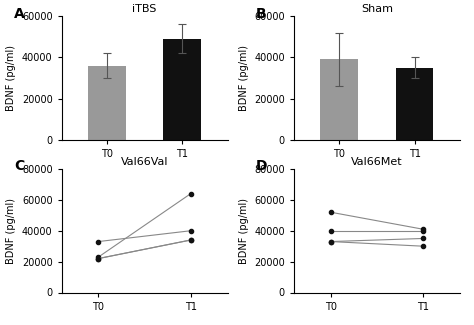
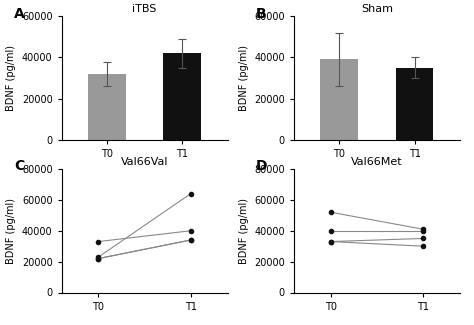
iTBS/T0: 36000 -> 32000
iTBS/T1: 49000 -> 42000
